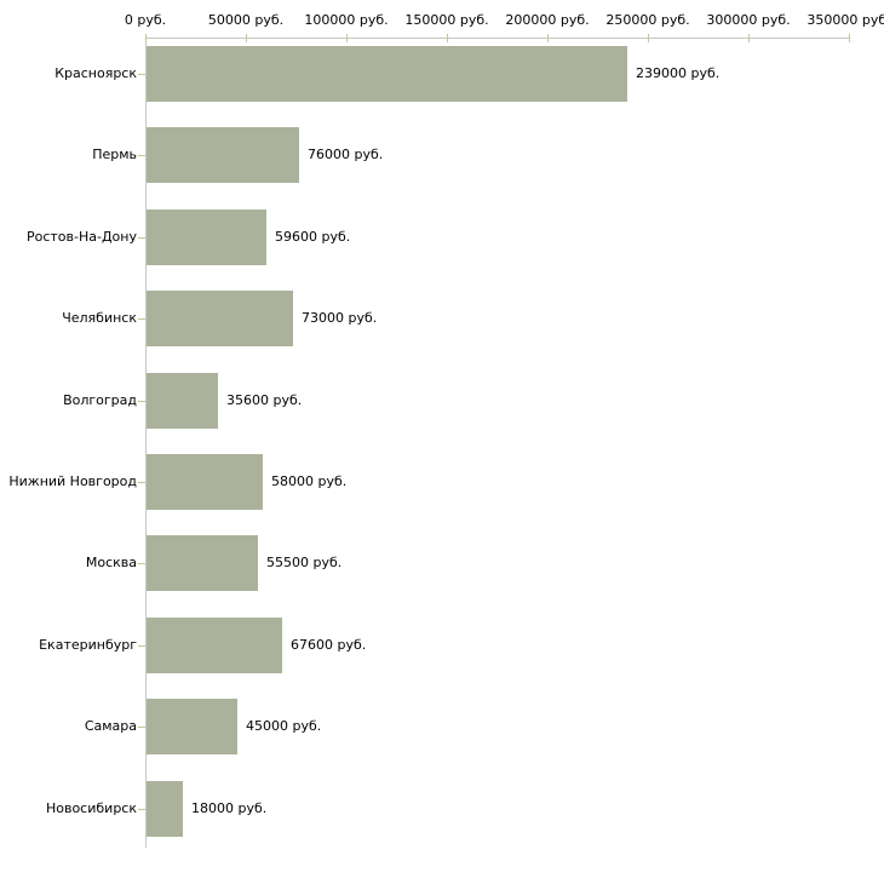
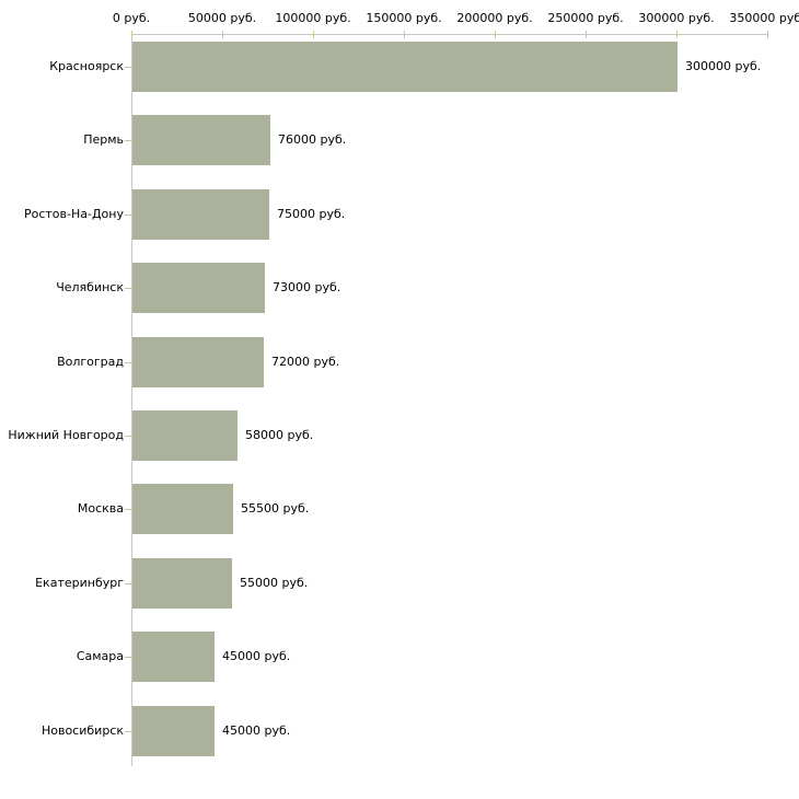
Красноярск: 239000 -> 300000
Ростов-На-Дону: 59600 -> 75000
Волгоград: 35600 -> 72000
Екатеринбург: 67600 -> 55000
Новосибирск: 18000 -> 45000
